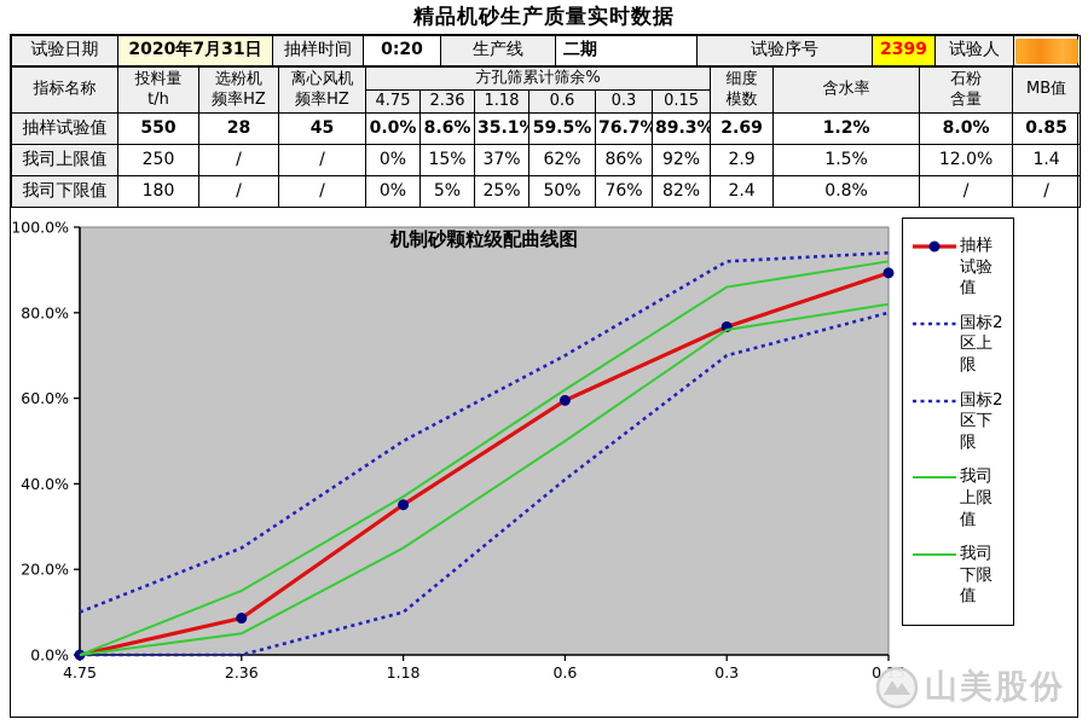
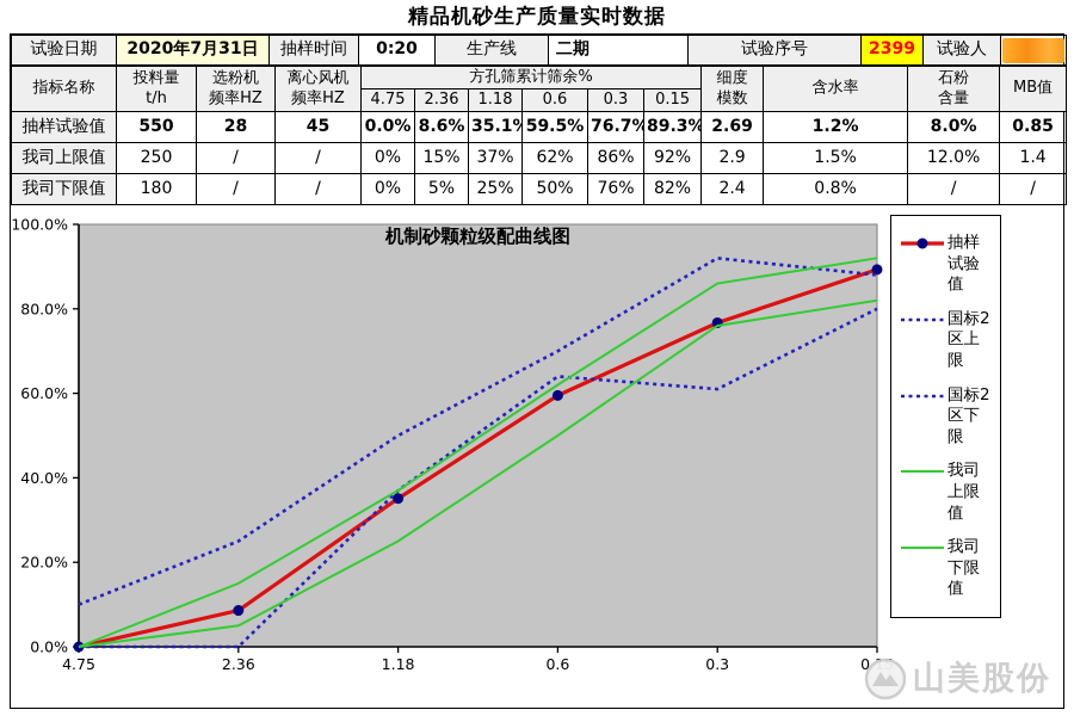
国标2区下限/1.18: 10% -> 37%
国标2区下限/0.6: 41% -> 64%
国标2区下限/0.3: 70% -> 61%
国标2区上限/0.15: 94% -> 88%
